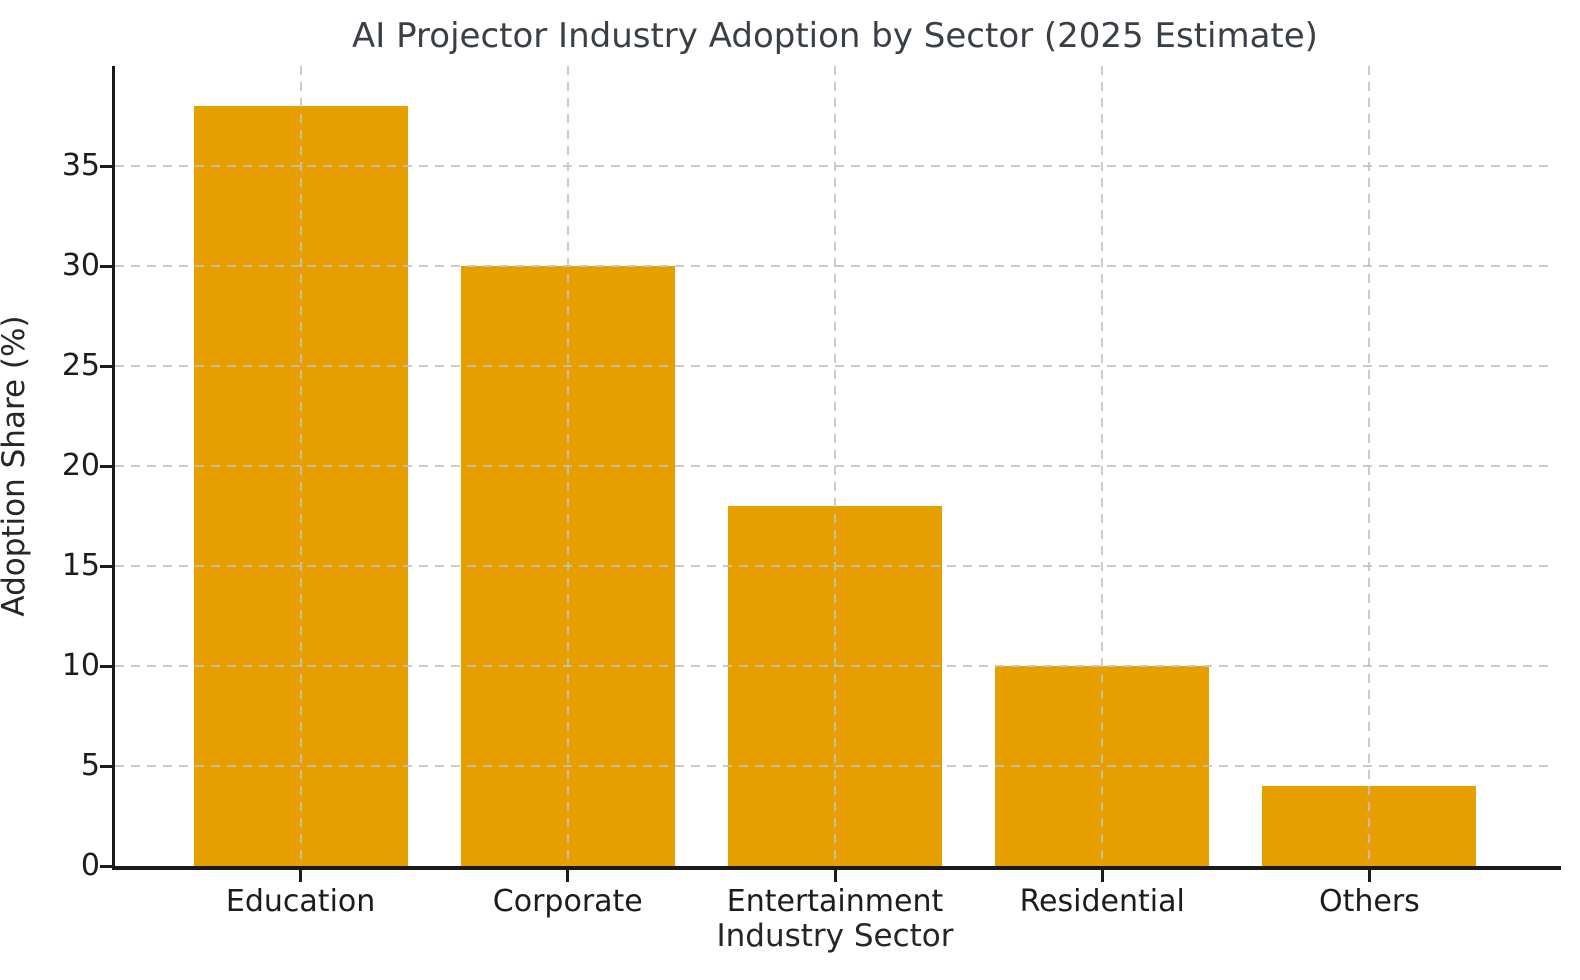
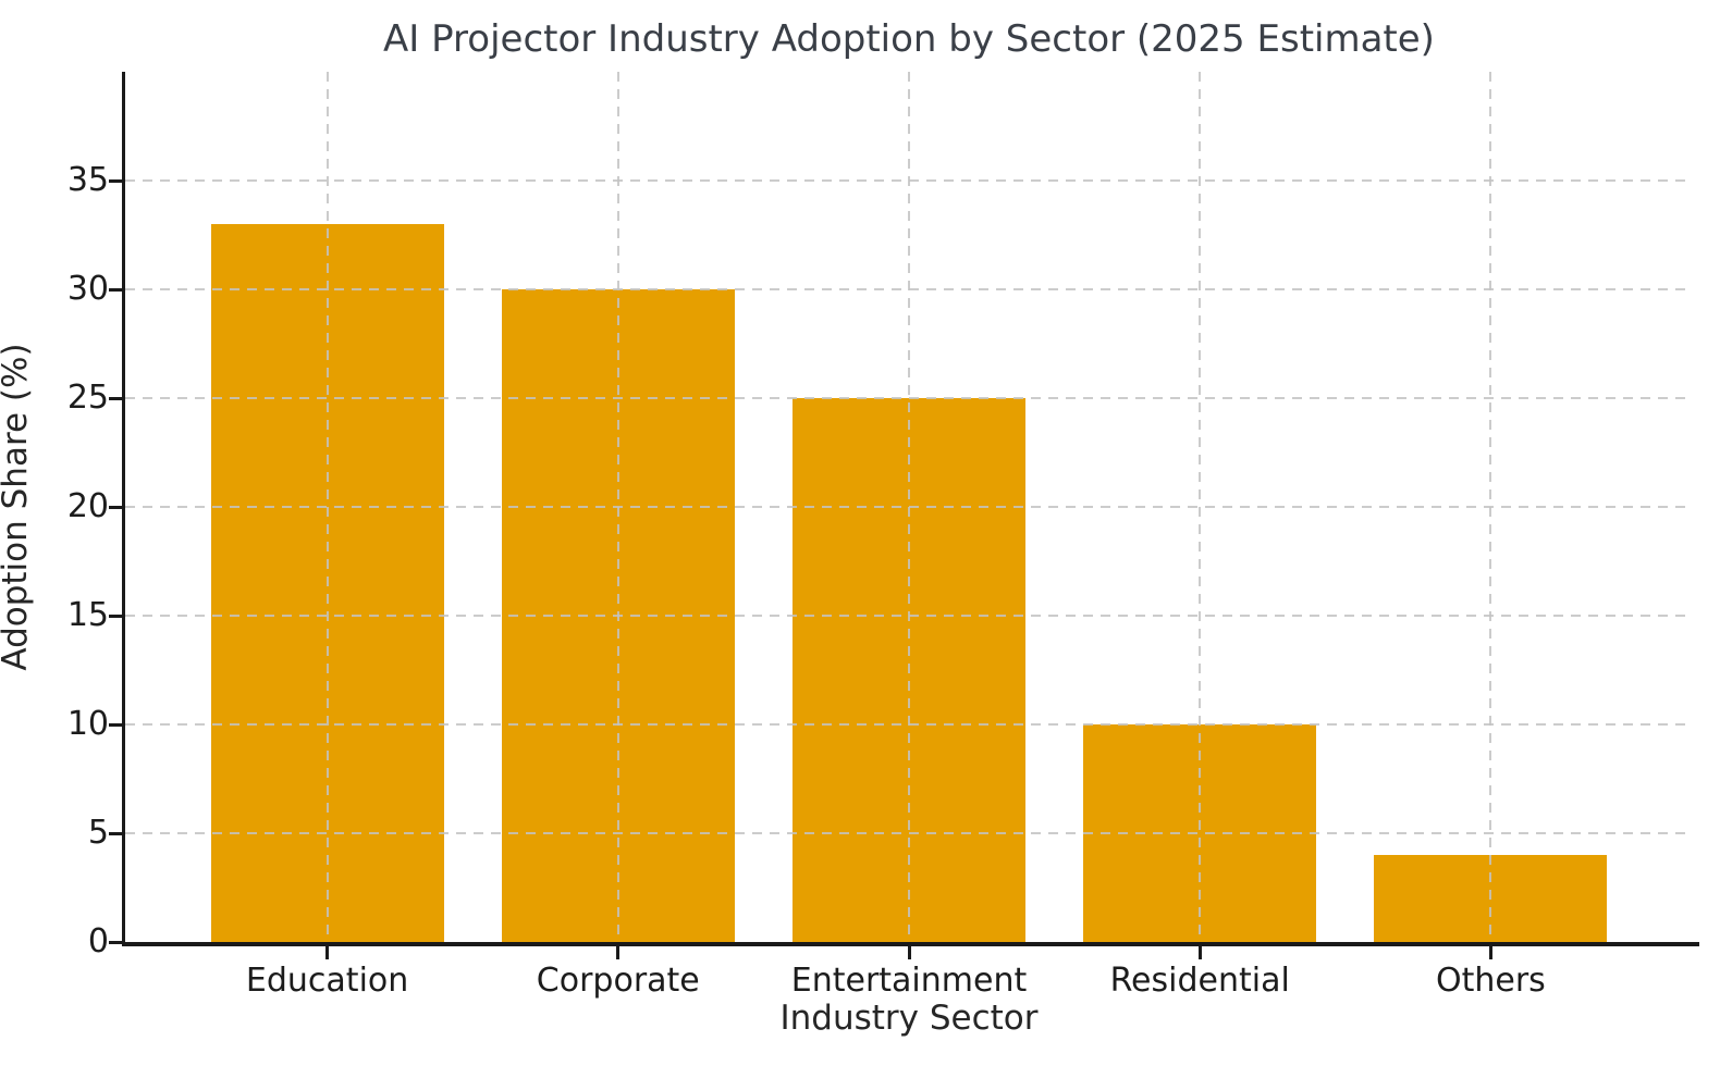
Education: 38 -> 33
Entertainment: 18 -> 25
